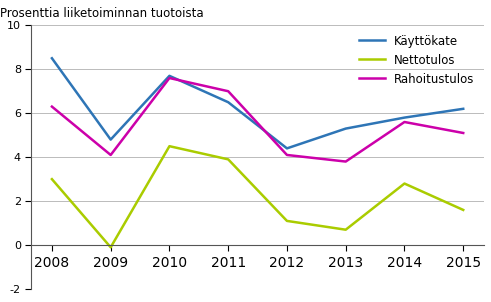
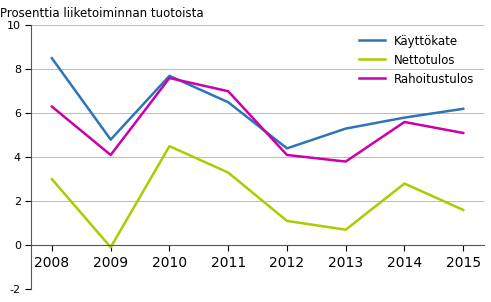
Nettotulos/2011: 3.9 -> 3.3
